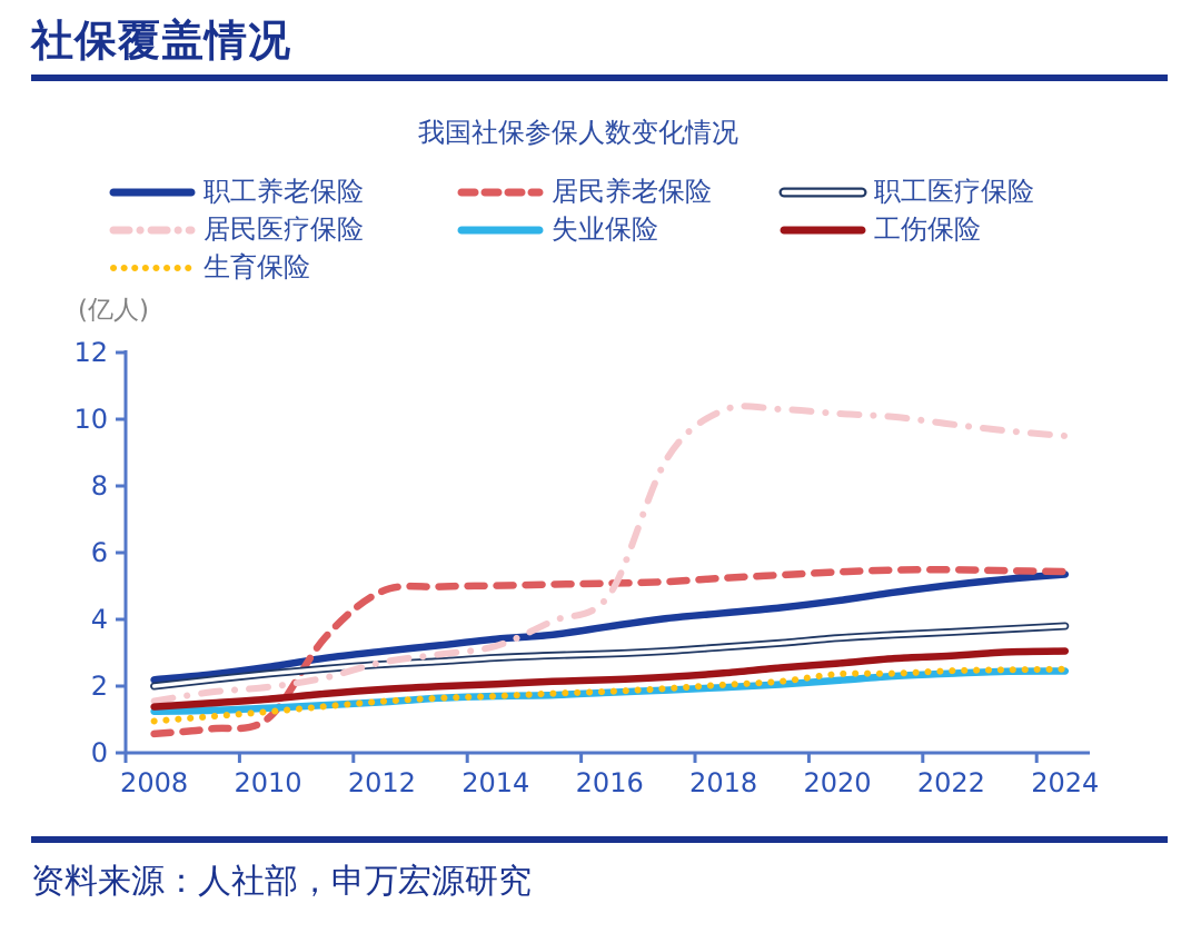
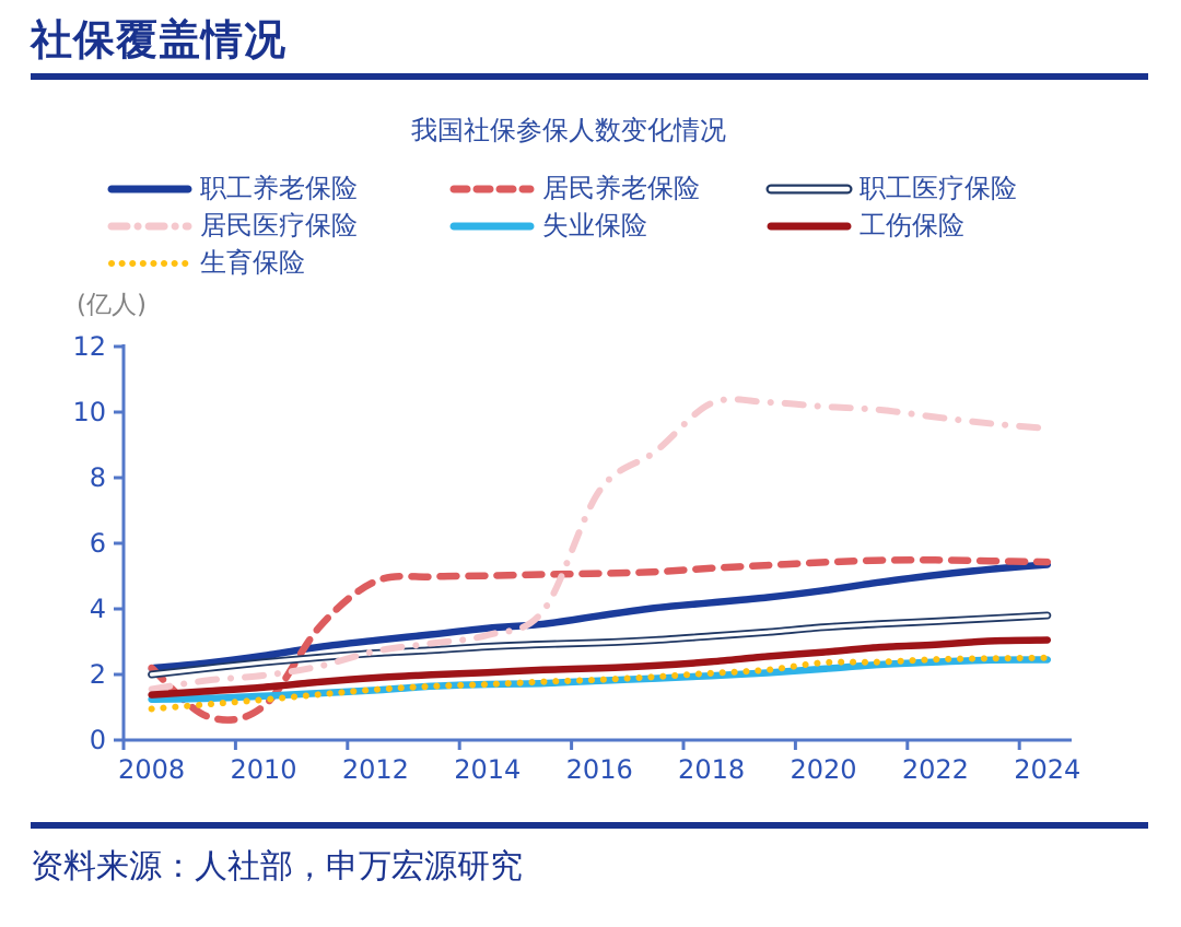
居民养老保险/2008: 0.6 -> 2.2
居民医疗保险/2016: 4.8 -> 7.6
